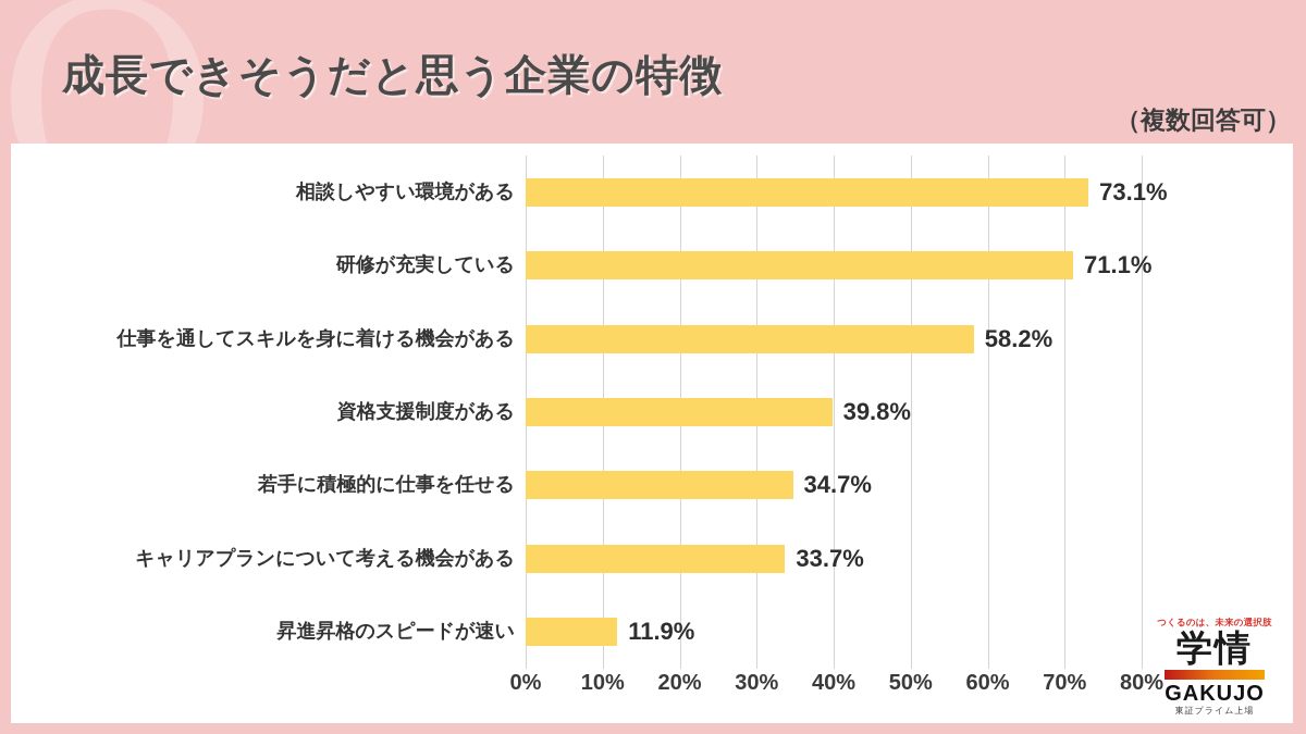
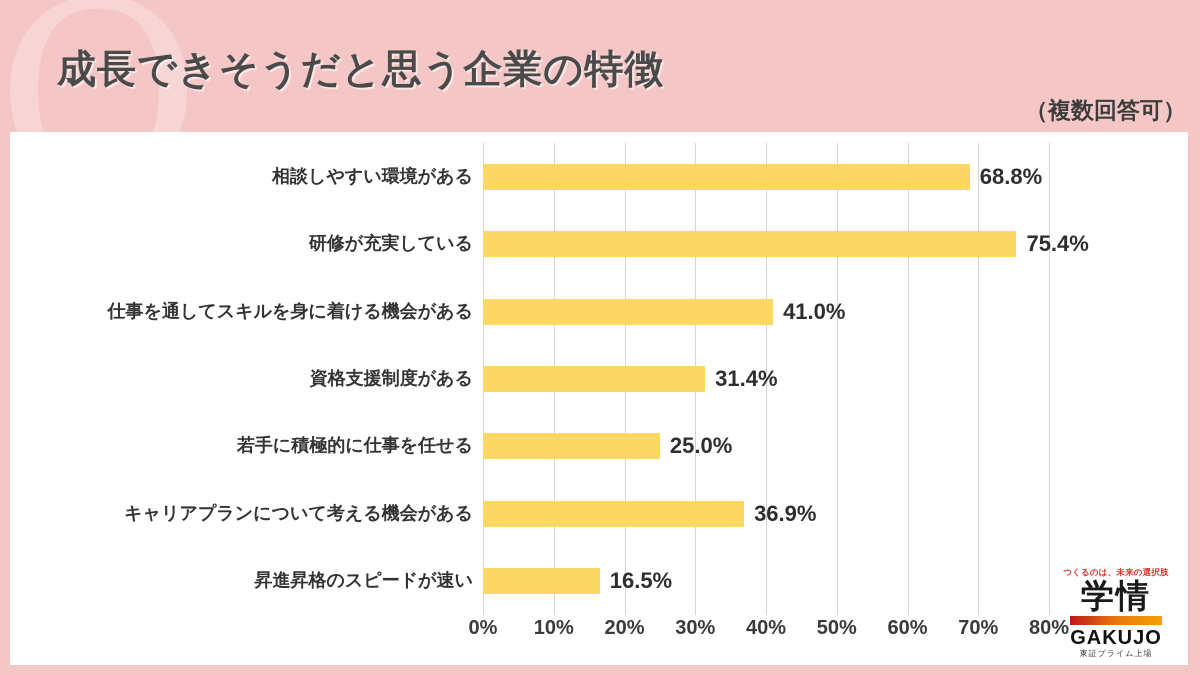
相談しやすい環境がある: 73.1% -> 68.8%
研修が充実している: 71.1% -> 75.4%
仕事を通してスキルを身に着ける機会がある: 58.2% -> 41.0%
資格支援制度がある: 39.8% -> 31.4%
若手に積極的に仕事を任せる: 34.7% -> 25.0%
キャリアプランについて考える機会がある: 33.7% -> 36.9%
昇進昇格のスピードが速い: 11.9% -> 16.5%
